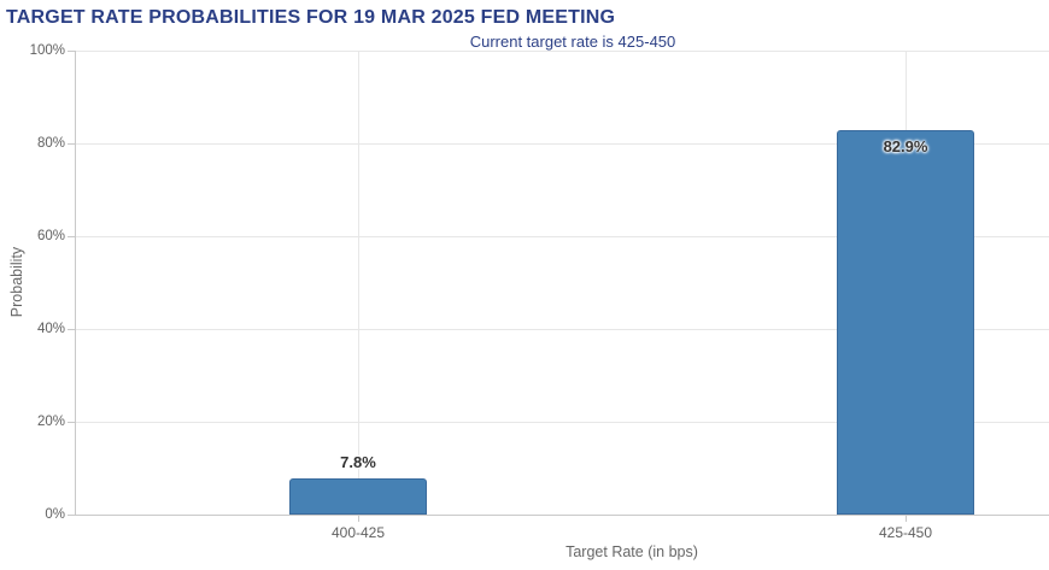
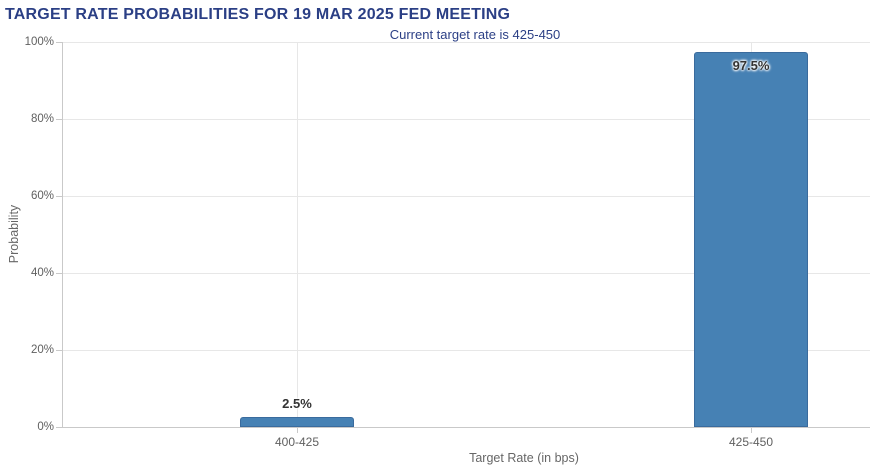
400-425: 7.8% -> 2.5%
425-450: 82.9% -> 97.5%
